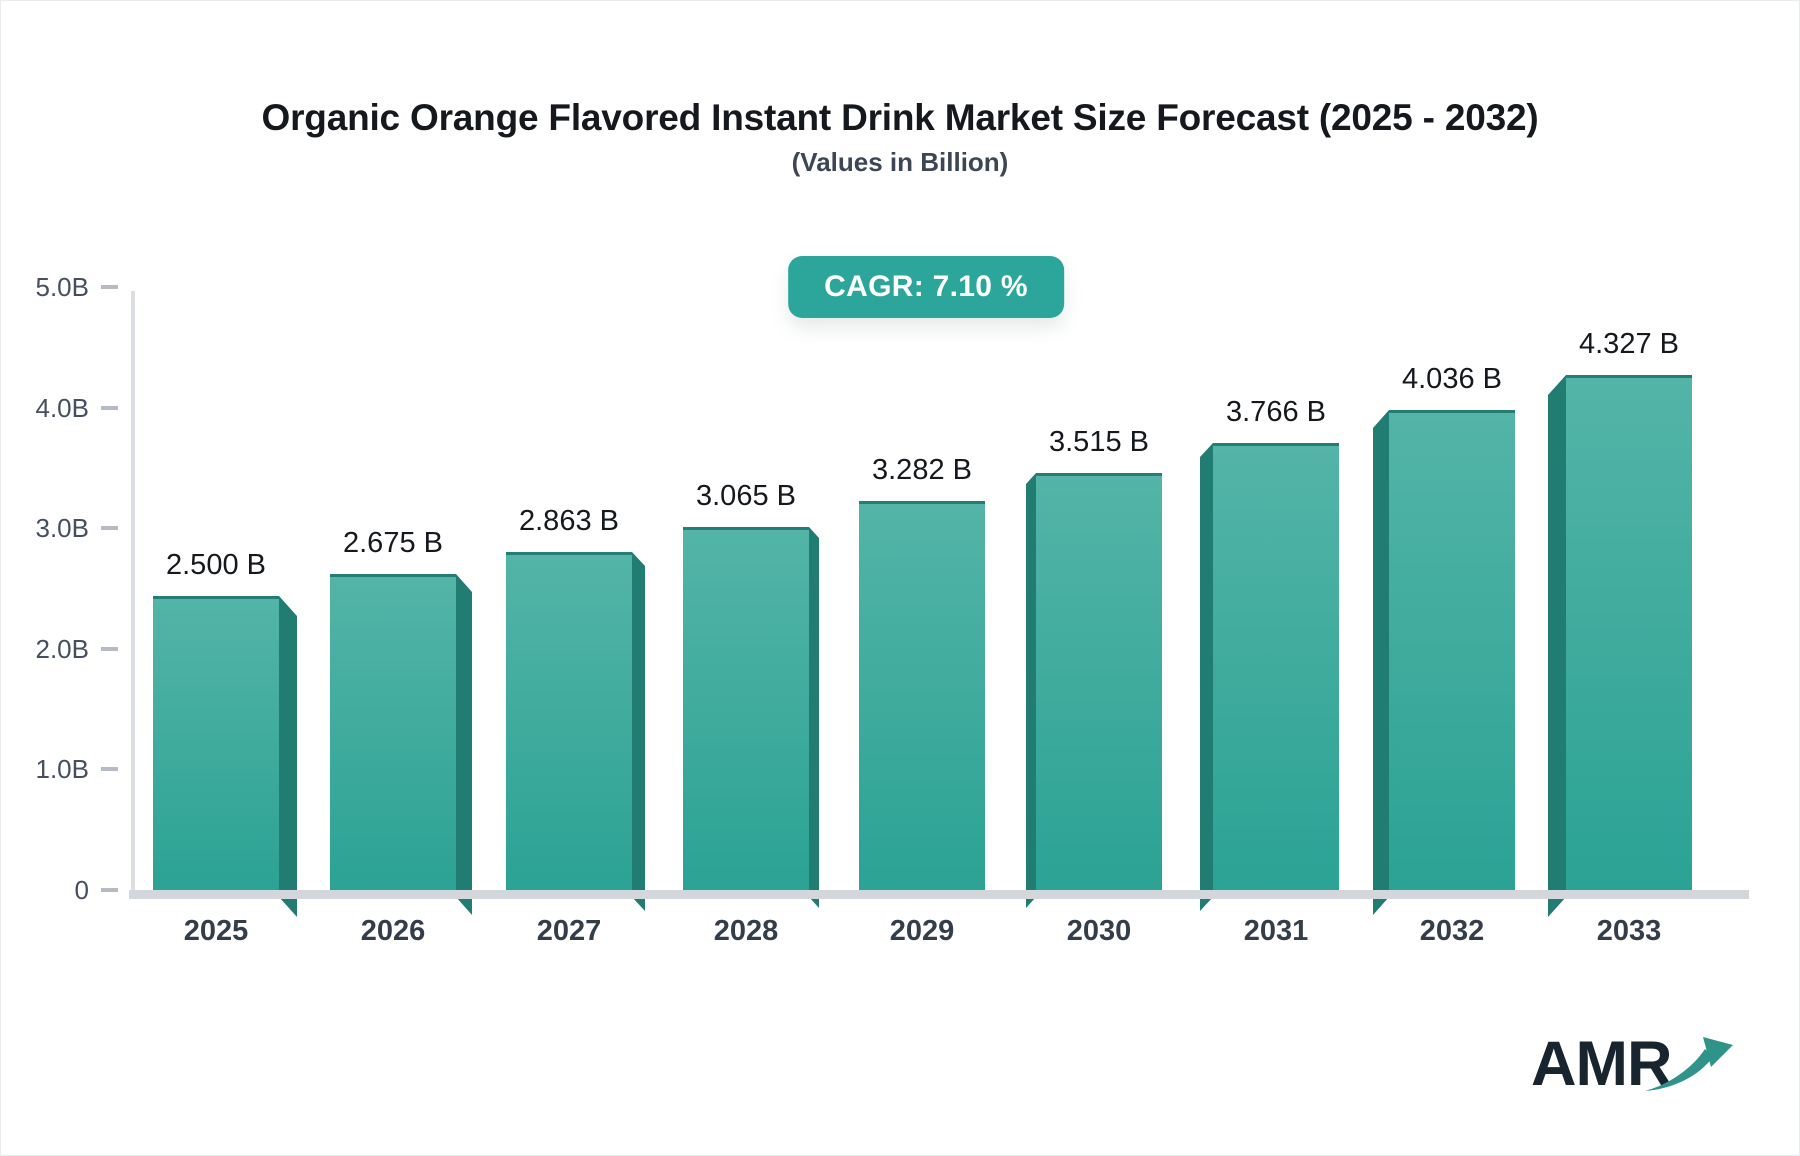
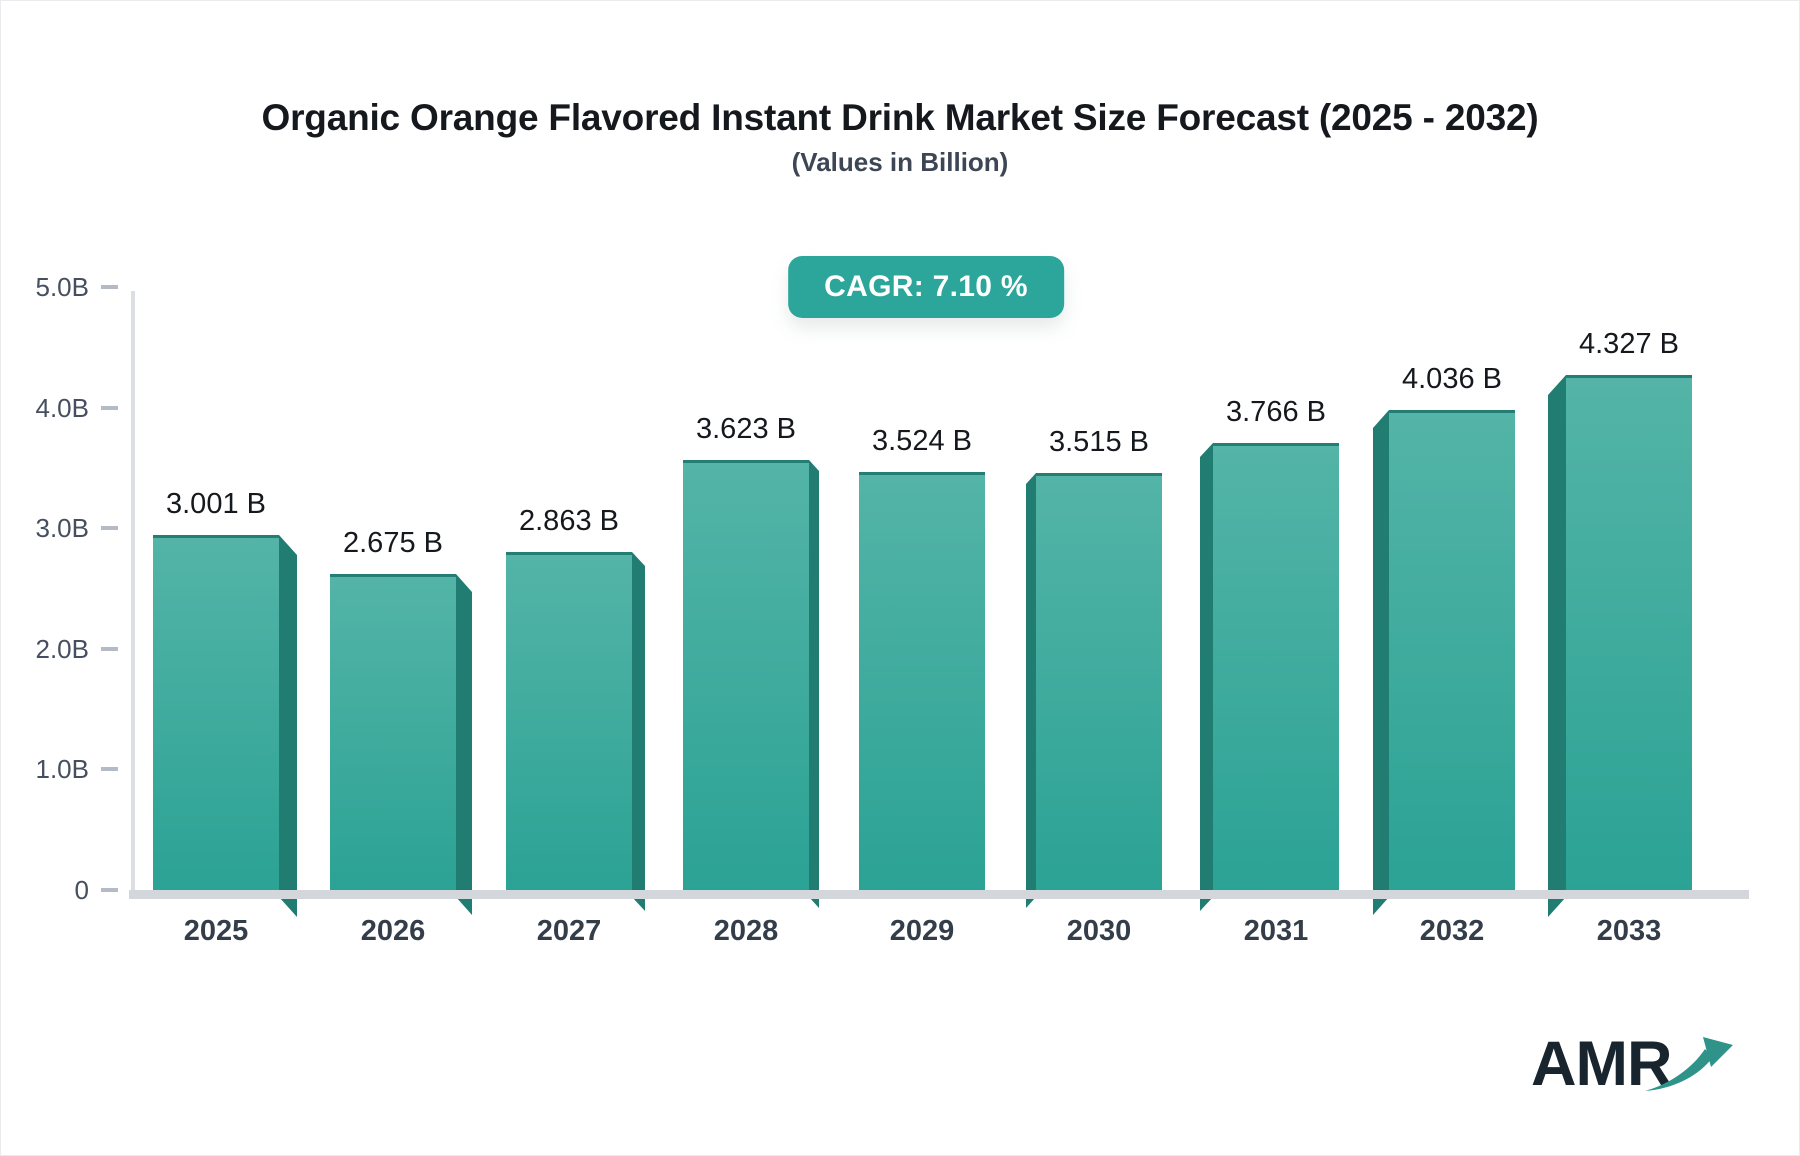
2025: 2.500 -> 3.001
2028: 3.065 -> 3.623
2029: 3.282 -> 3.524
